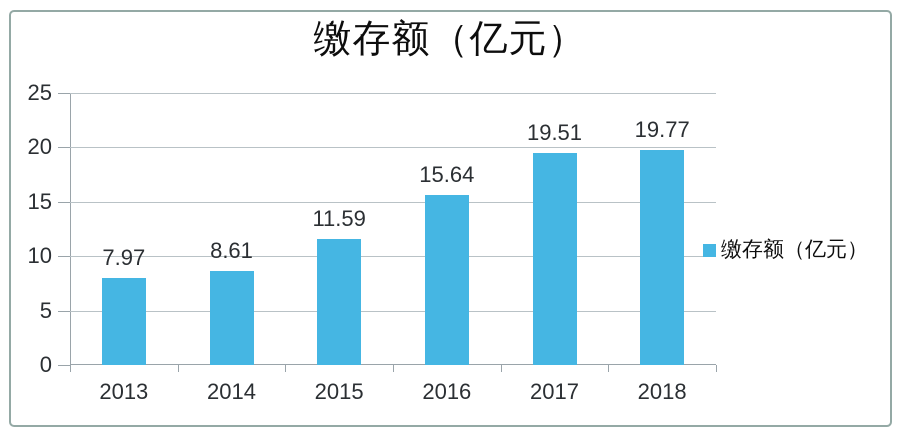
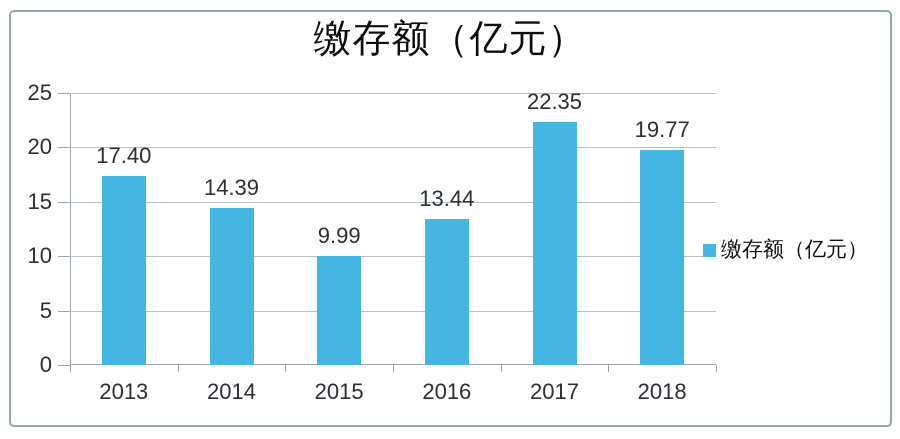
2013: 7.97 -> 17.40
2014: 8.61 -> 14.39
2015: 11.59 -> 9.99
2016: 15.64 -> 13.44
2017: 19.51 -> 22.35
